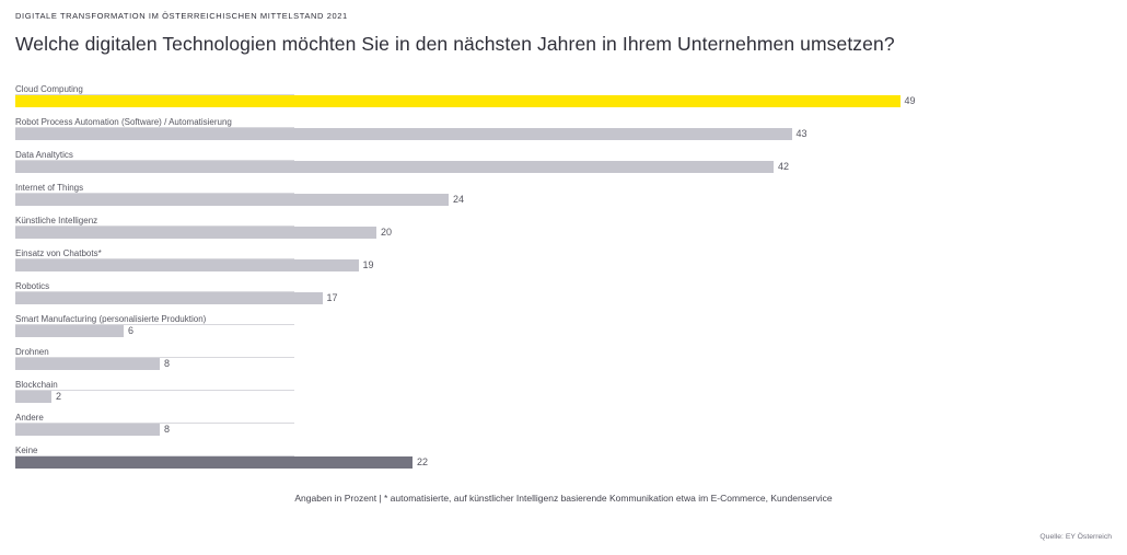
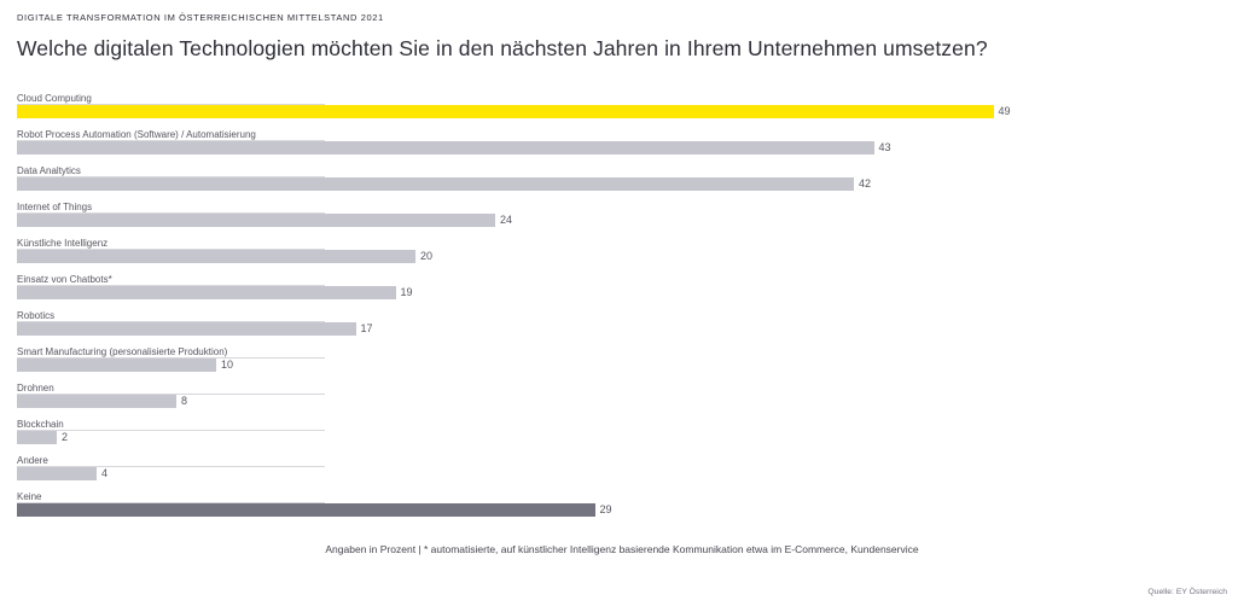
Smart Manufacturing (personalisierte Produktion): 6 -> 10
Andere: 8 -> 4
Keine: 22 -> 29
